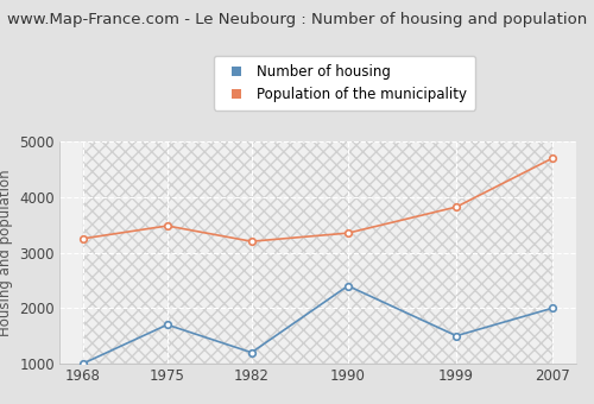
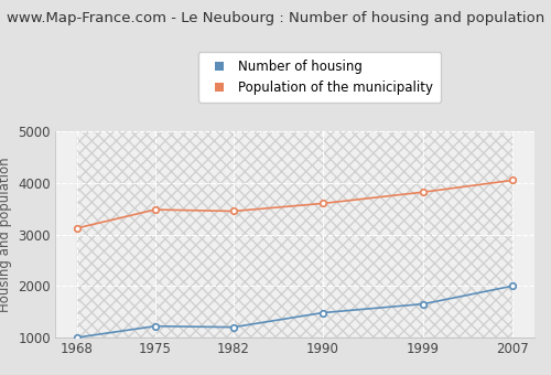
Population of the municipality/1968: 3250 -> 3120
Number of housing/1975: 1700 -> 1220
Population of the municipality/1982: 3200 -> 3450
Number of housing/1990: 2400 -> 1480
Population of the municipality/1990: 3350 -> 3600
Number of housing/1999: 1500 -> 1650
Population of the municipality/2007: 4700 -> 4050
